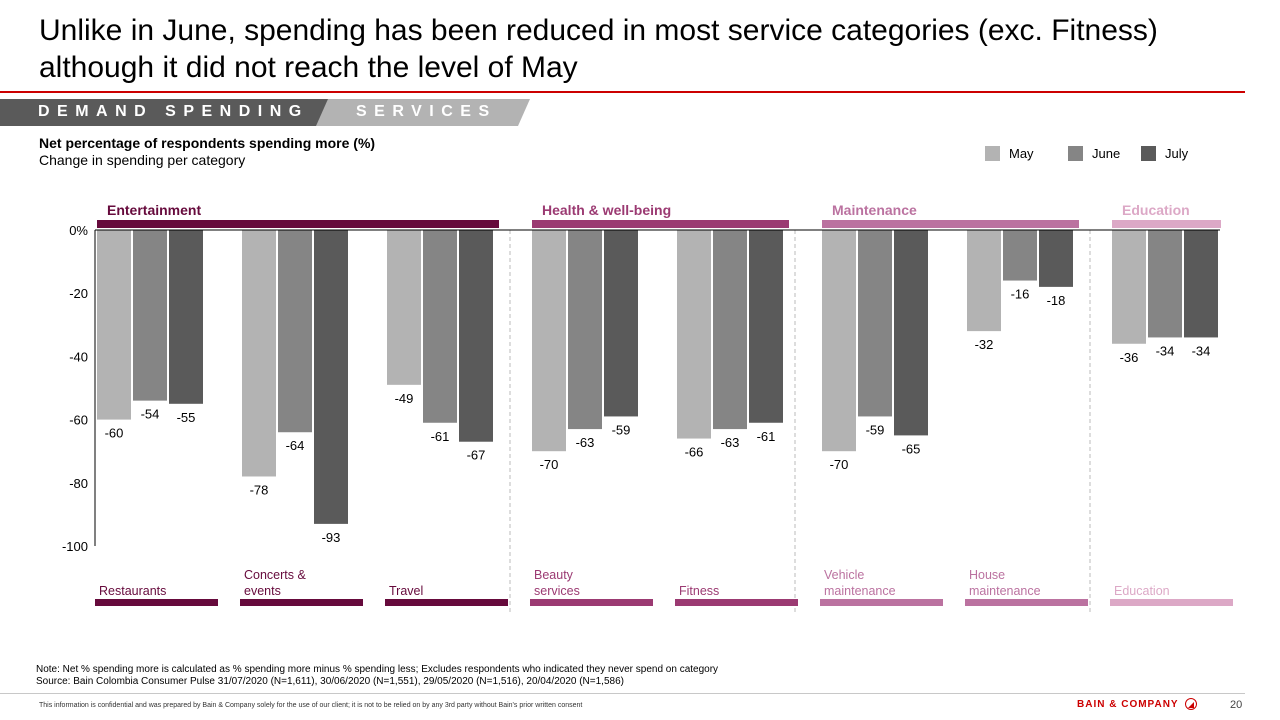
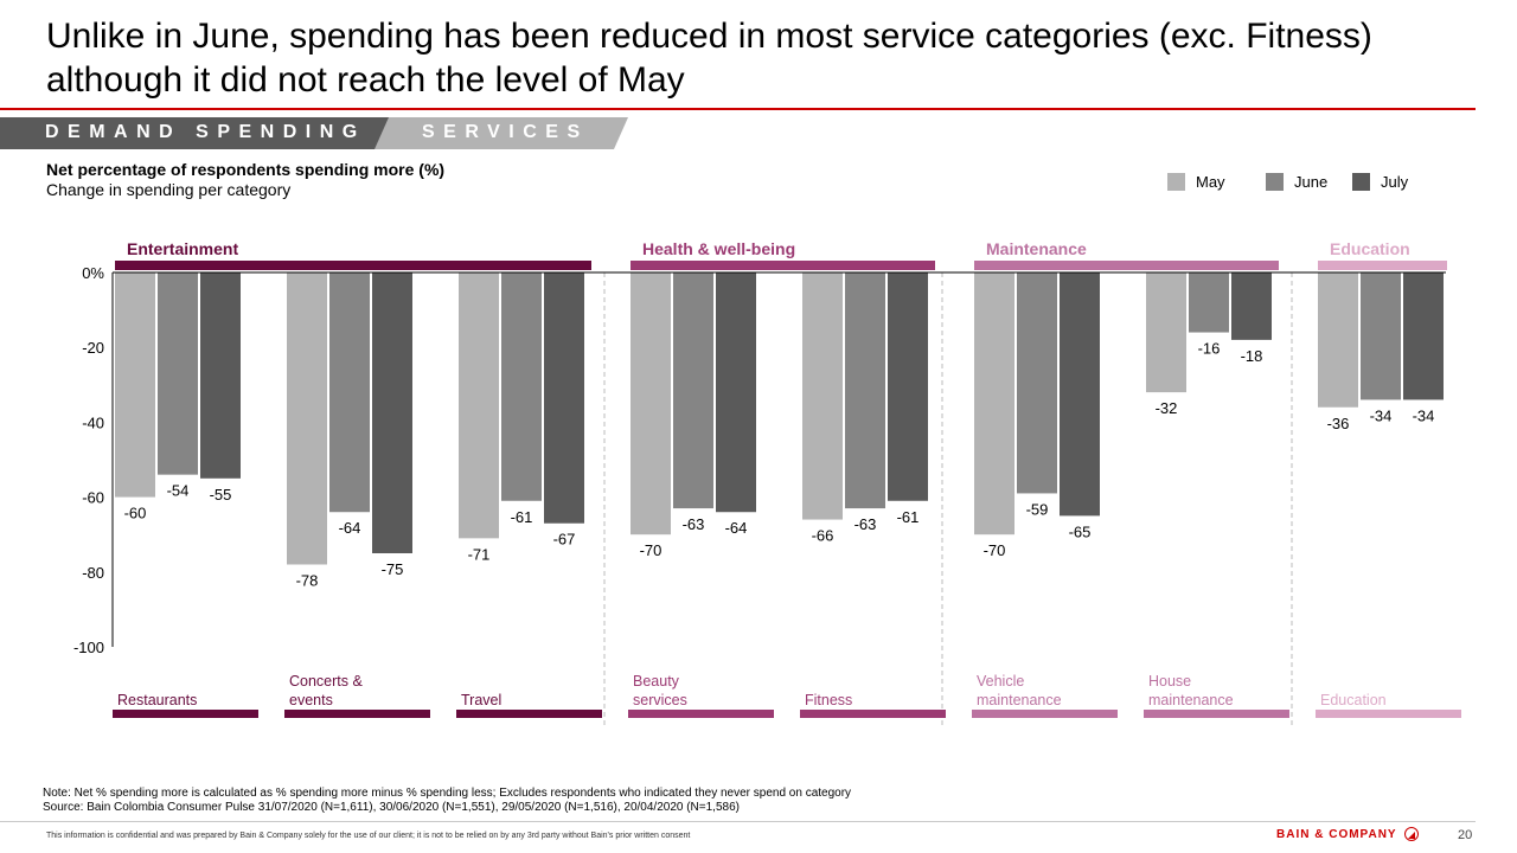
July/Concerts & events: -93 -> -75
May/Travel: -49 -> -71
July/Beauty services: -59 -> -64
